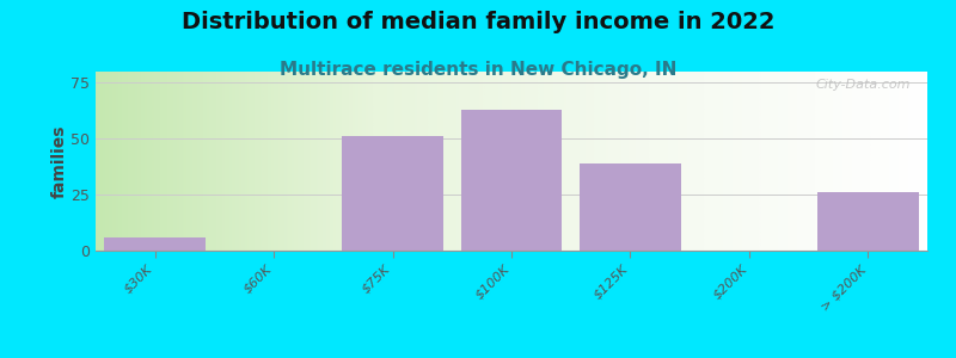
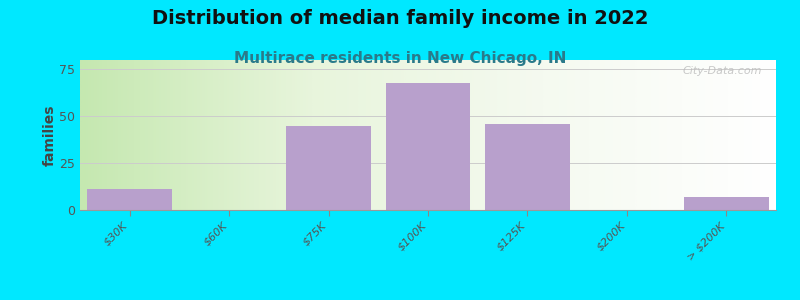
$30K: 6 -> 11
$75K: 51 -> 45
$100K: 63 -> 68
$125K: 39 -> 46
> $200K: 26 -> 7
